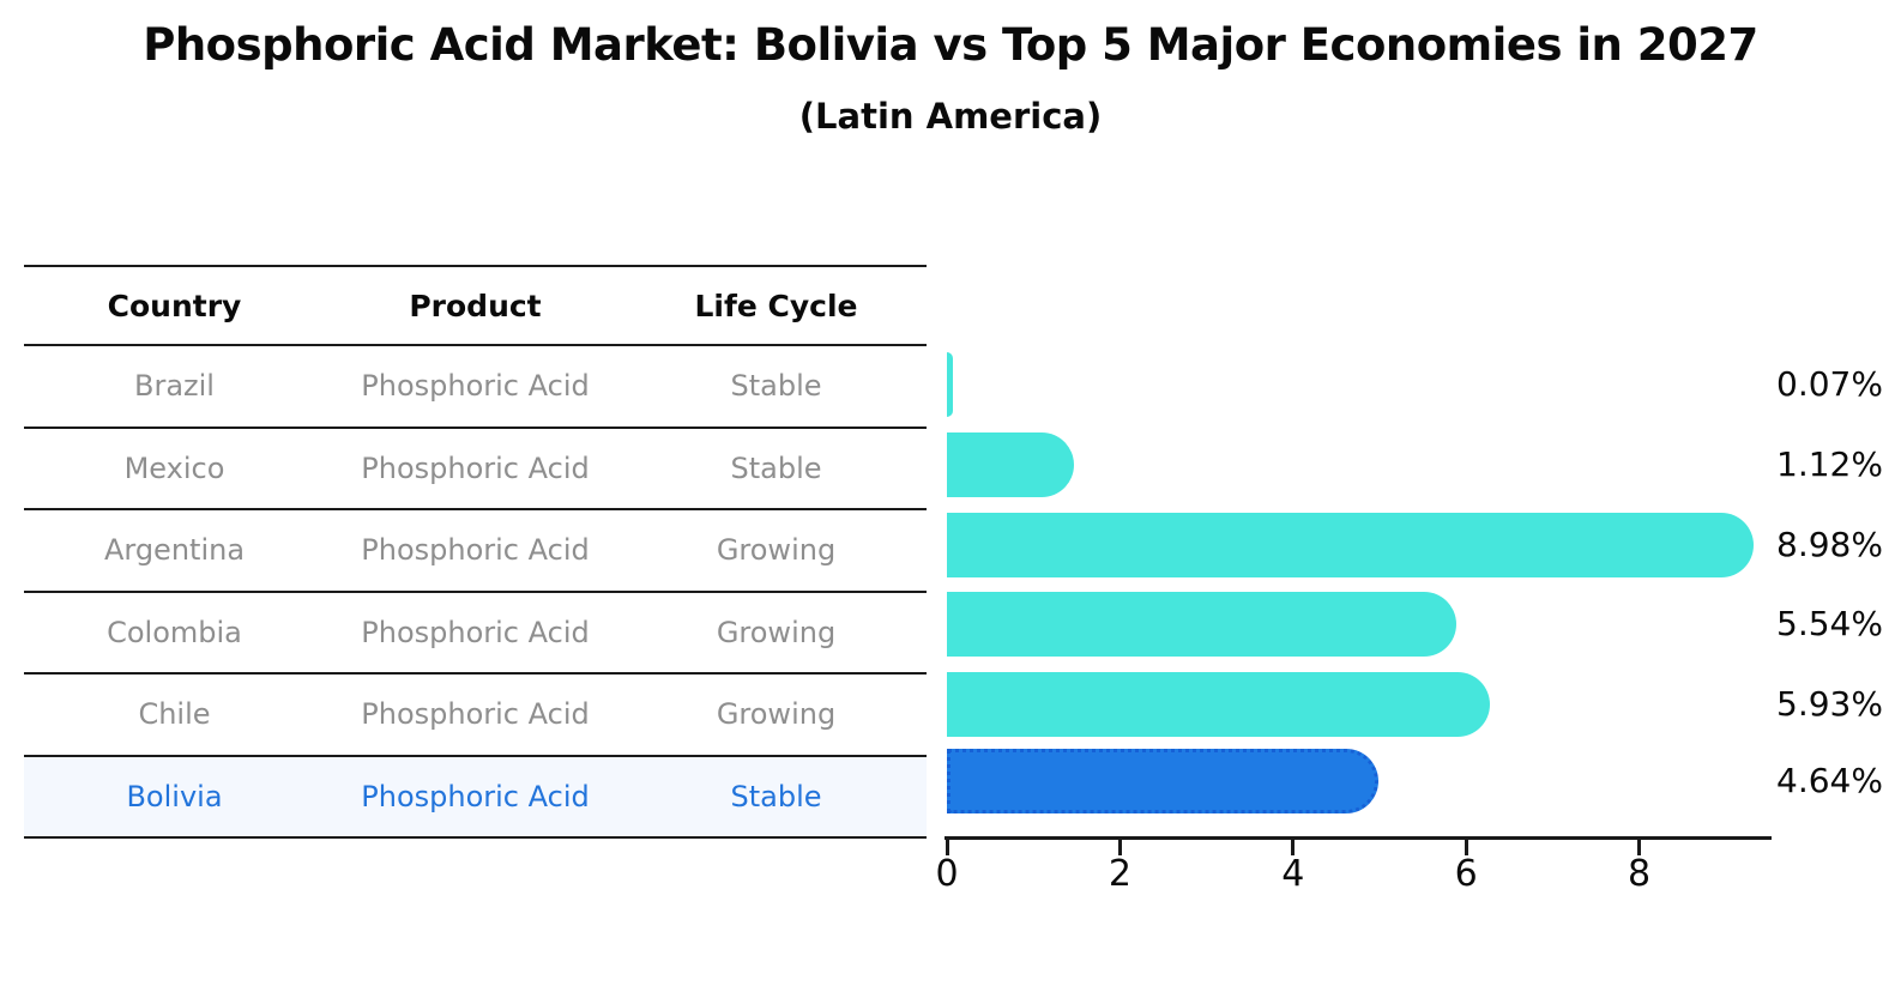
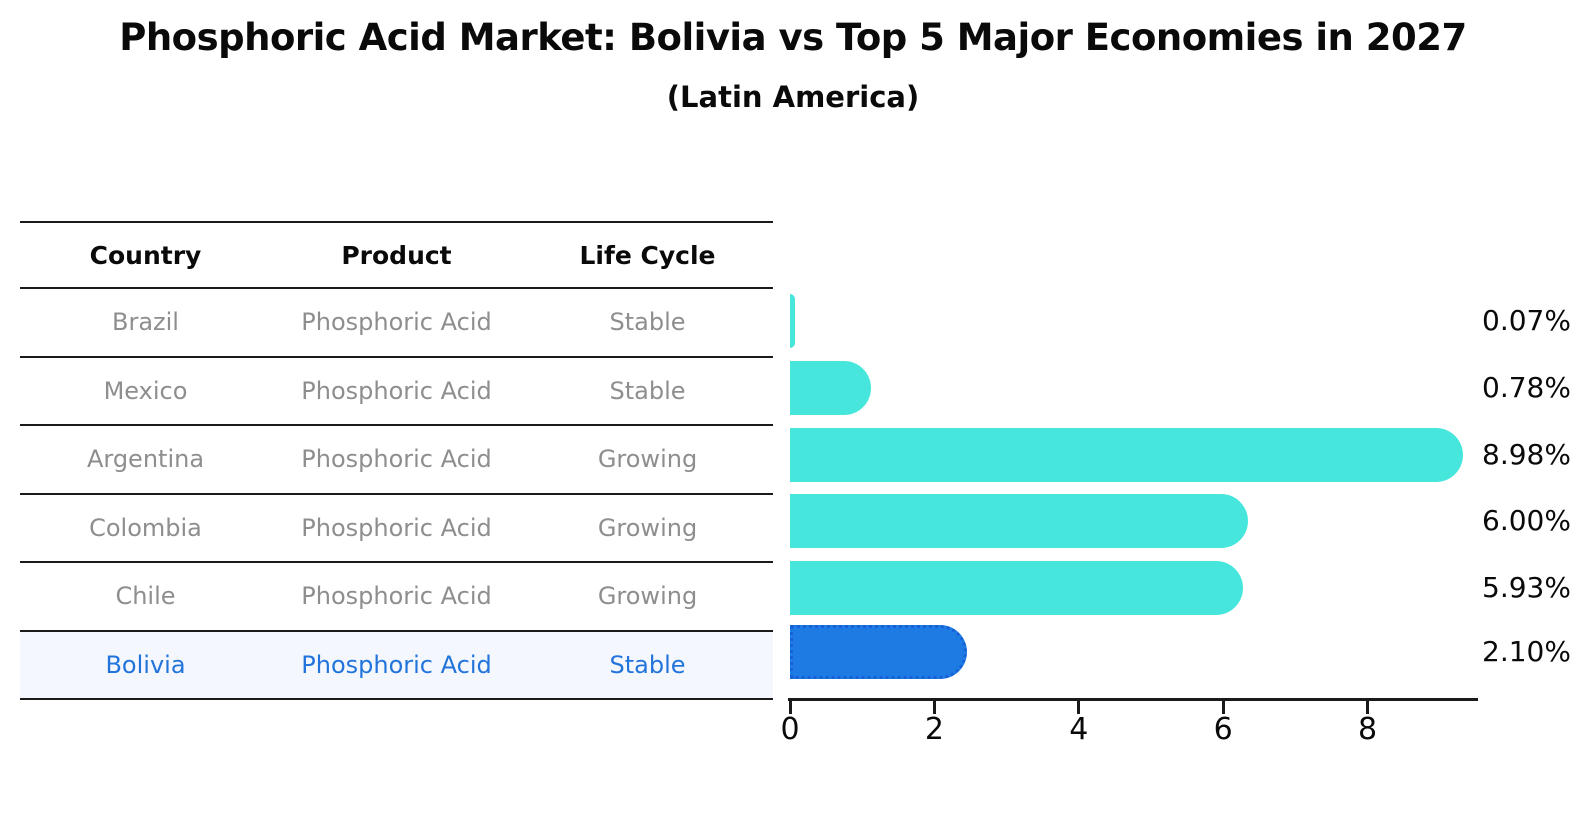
Mexico: 1.12% -> 0.78%
Colombia: 5.54% -> 6.00%
Bolivia: 4.64% -> 2.10%
